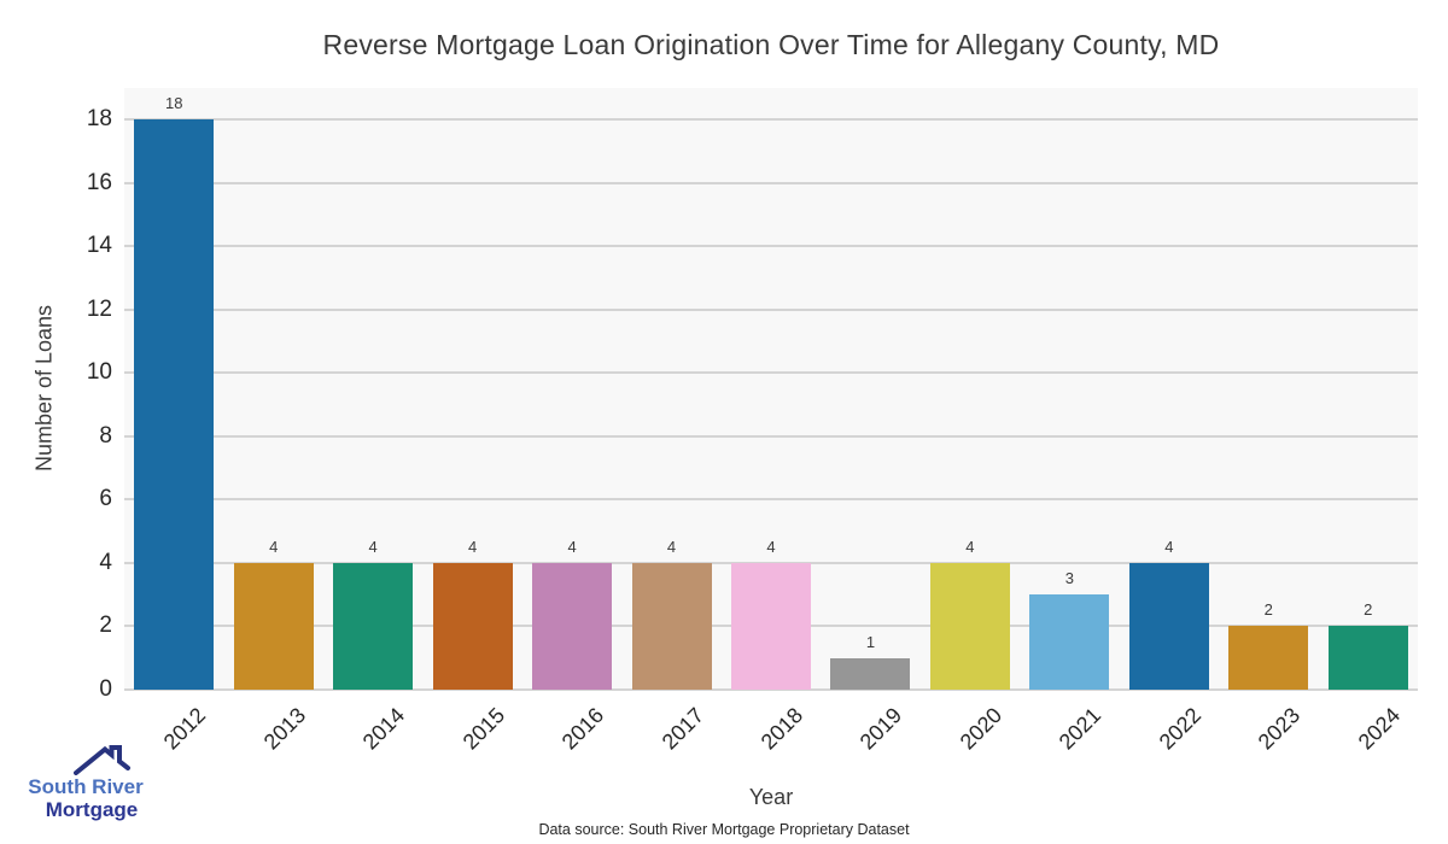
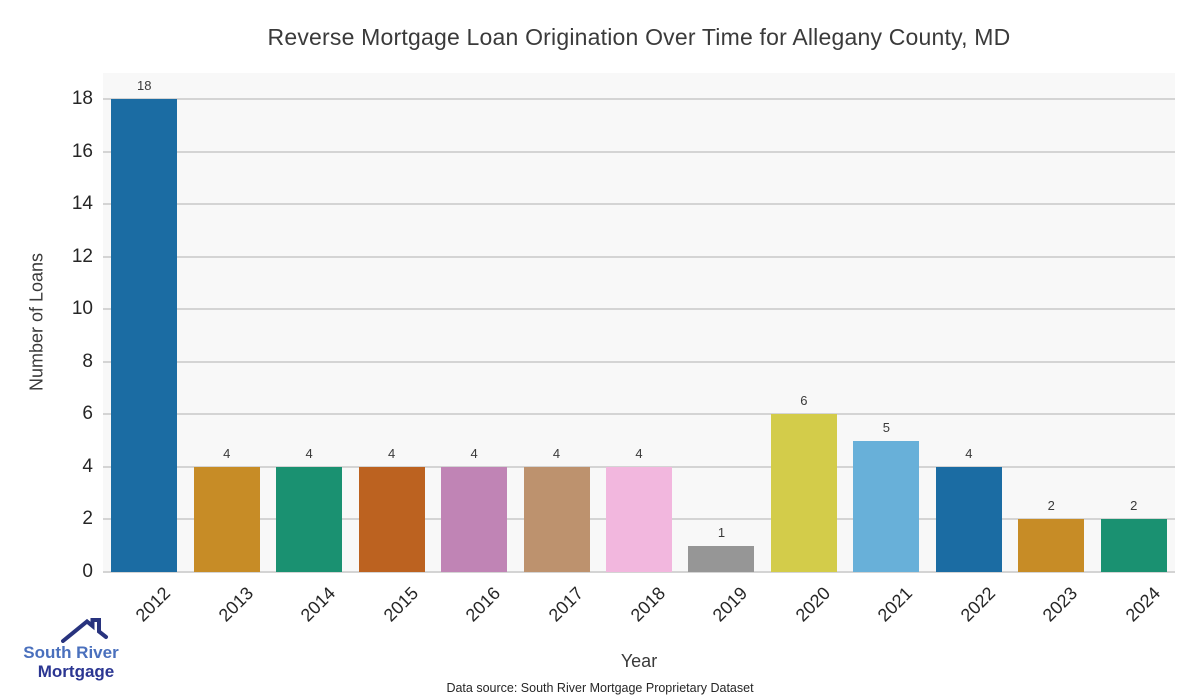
2020: 4 -> 6
2021: 3 -> 5
